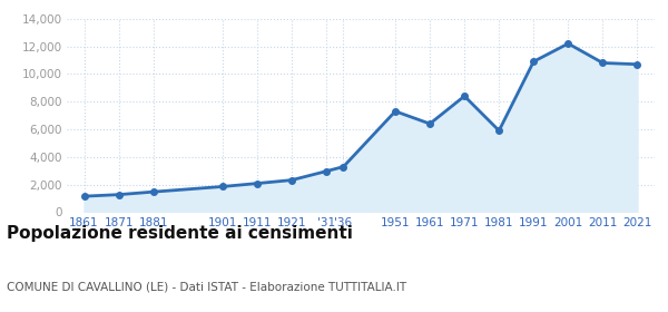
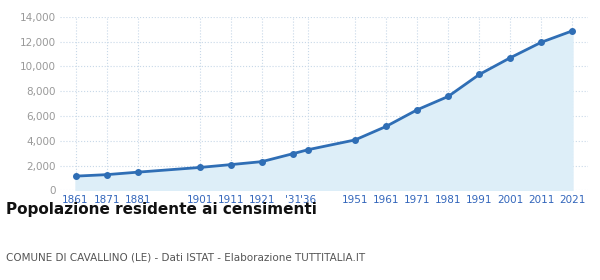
1951: 7,300 -> 4,100
1961: 6,400 -> 5,200
1971: 8,400 -> 6,500
1981: 5,900 -> 7,600
1991: 10,900 -> 9,400
2001: 12,200 -> 10,700
2011: 10,800 -> 12,000
2021: 10,700 -> 12,900
